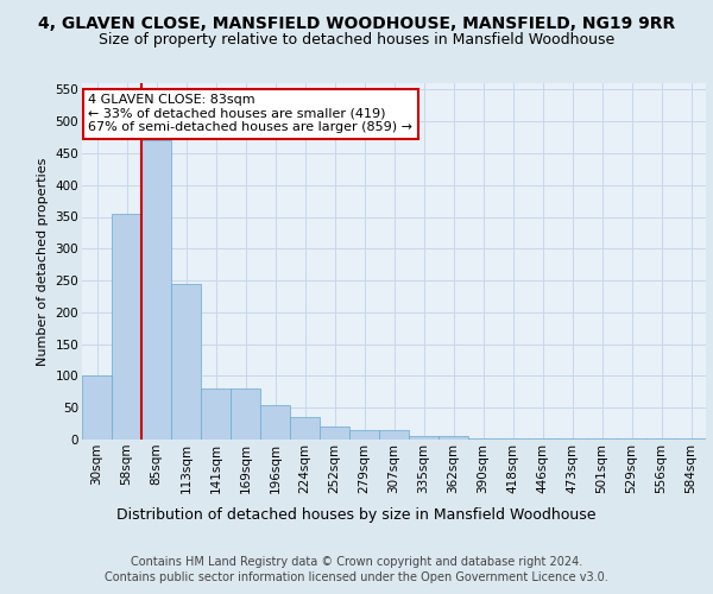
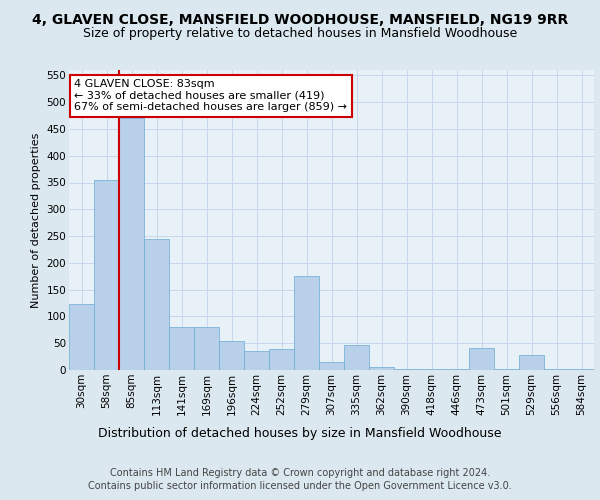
30sqm: 100 -> 124
252sqm: 20 -> 40
279sqm: 15 -> 176
335sqm: 5 -> 46
473sqm: 1 -> 42
529sqm: 1 -> 28
